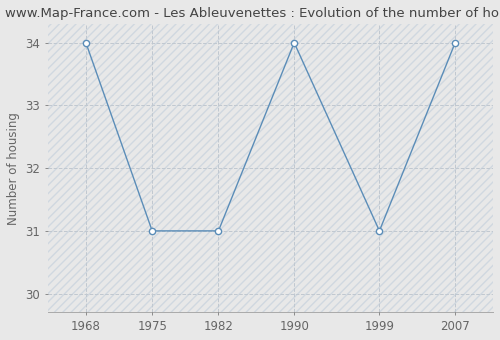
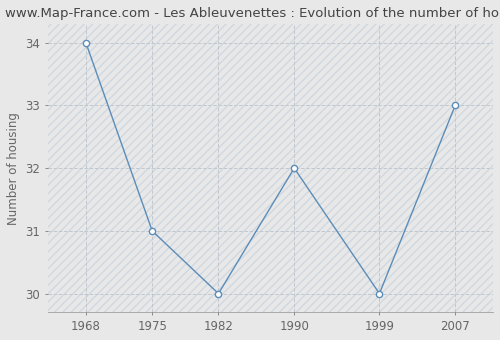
1982: 31 -> 30
1990: 34 -> 32
1999: 31 -> 30
2007: 34 -> 33
